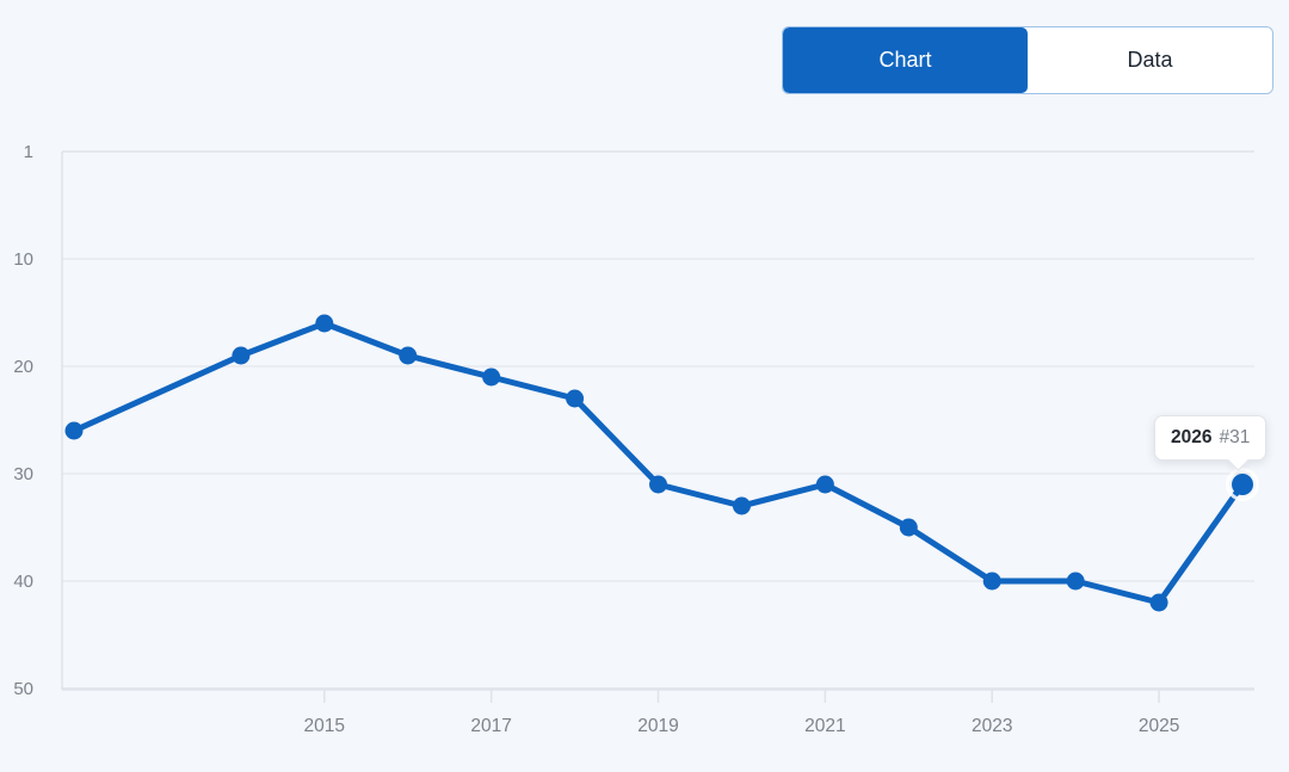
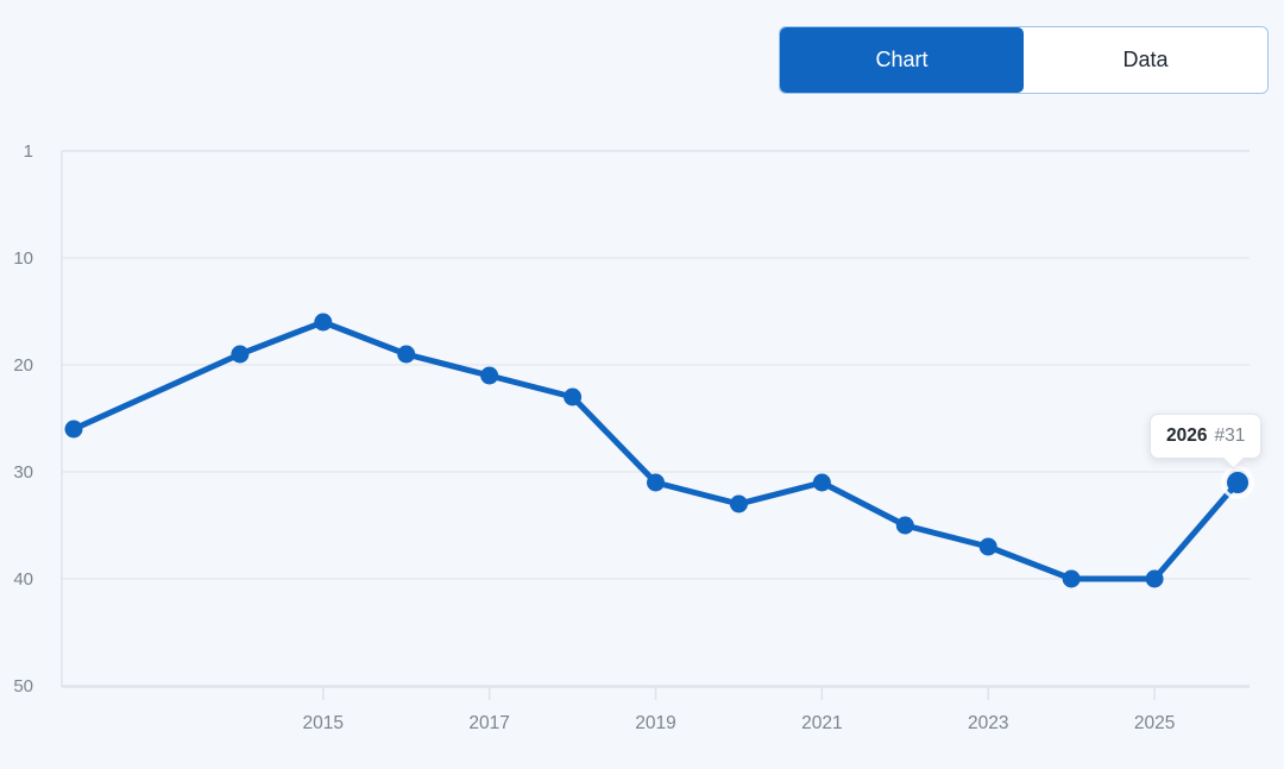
2023: 40 -> 37
2025: 42 -> 40
